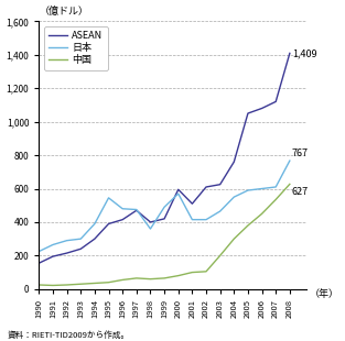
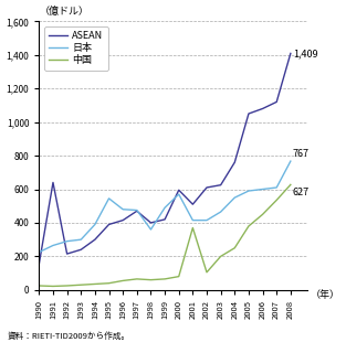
ASEAN/1991: 200 -> 640
中国/2001: 100 -> 370
中国/2004: 300 -> 250
